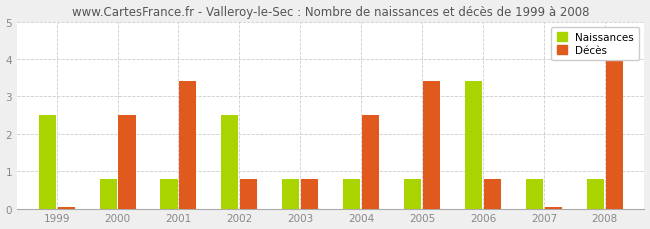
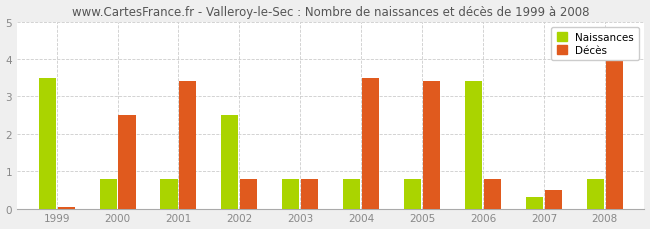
Naissances/1999: 2.5 -> 3.5
Décès/2004: 2.50 -> 3.50
Naissances/2007: 0.8 -> 0.3
Décès/2007: 0.05 -> 0.50
